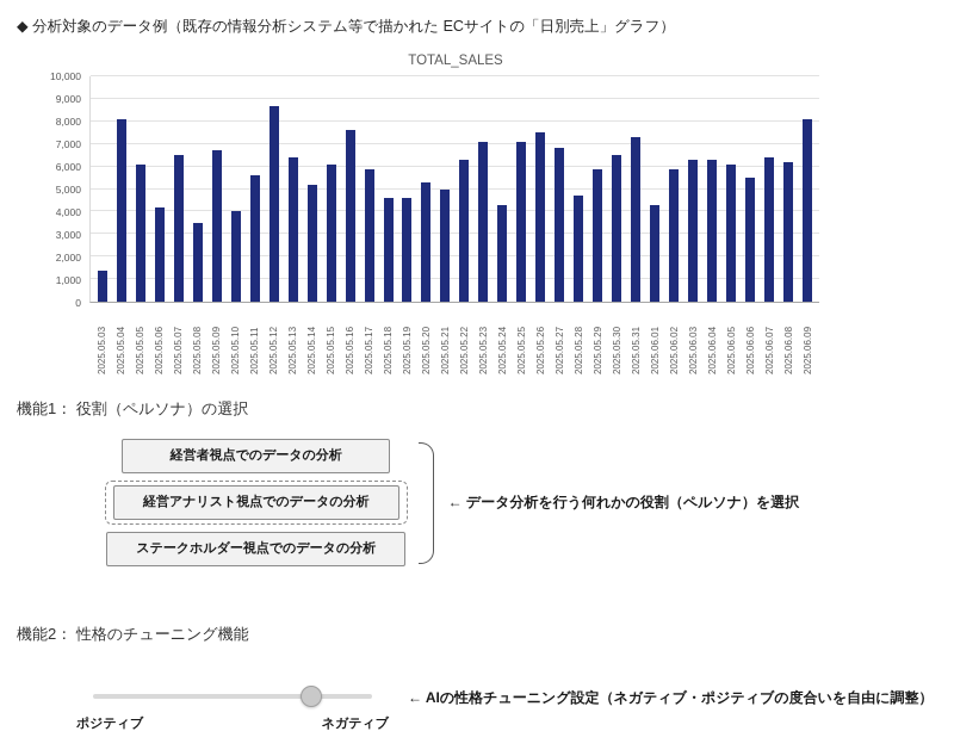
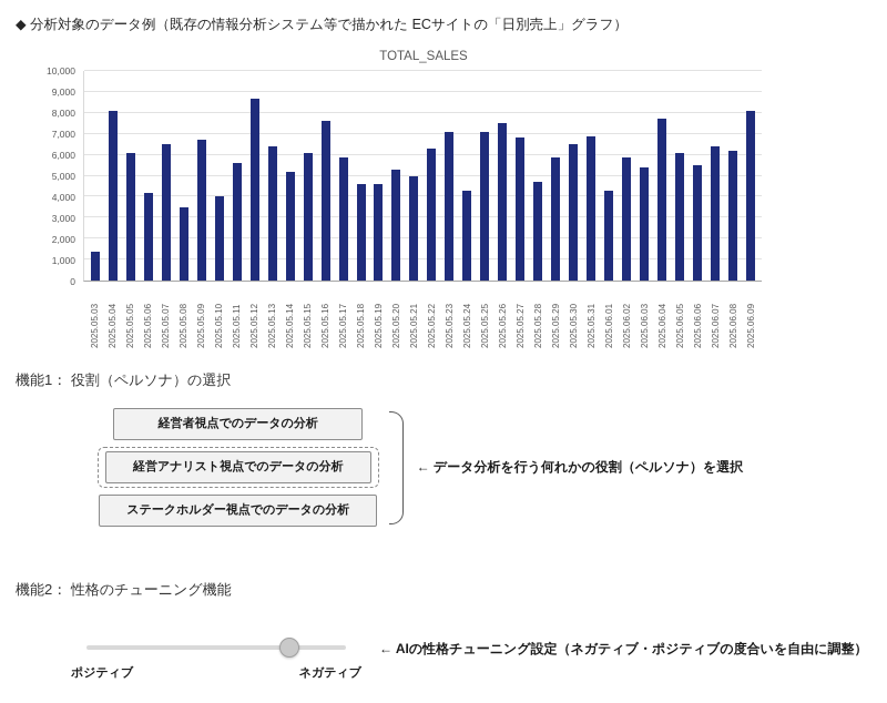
2025.05.31: 7300 -> 6900
2025.06.03: 6300 -> 5400
2025.06.04: 6300 -> 7700
